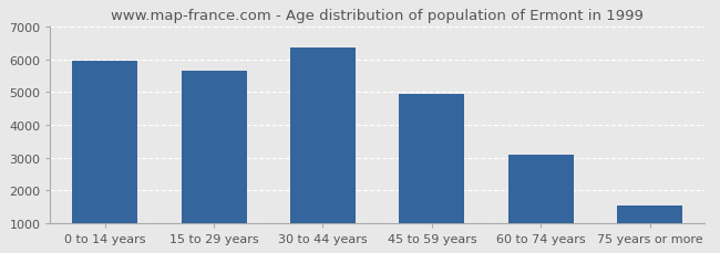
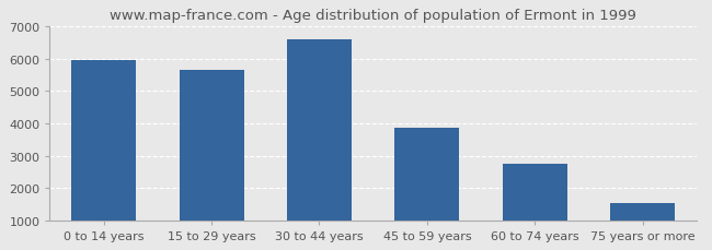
30 to 44 years: 6350 -> 6600
45 to 59 years: 4960 -> 3850
60 to 74 years: 3100 -> 2750
